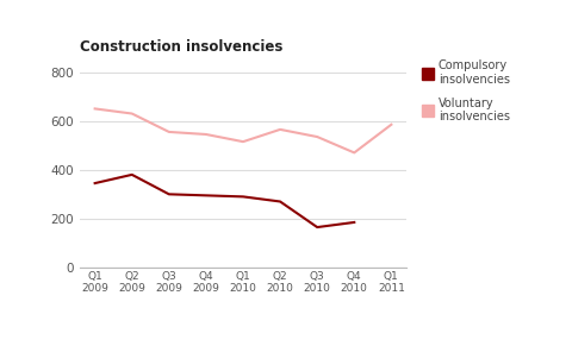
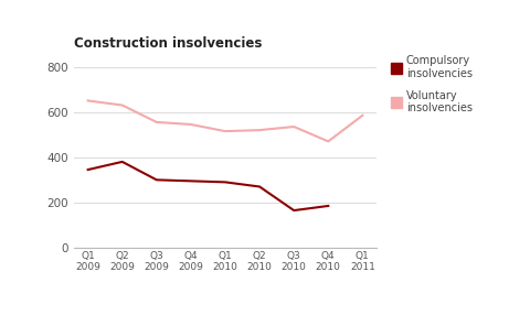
Voluntary insolvencies/Q2 2010: 565 -> 520
